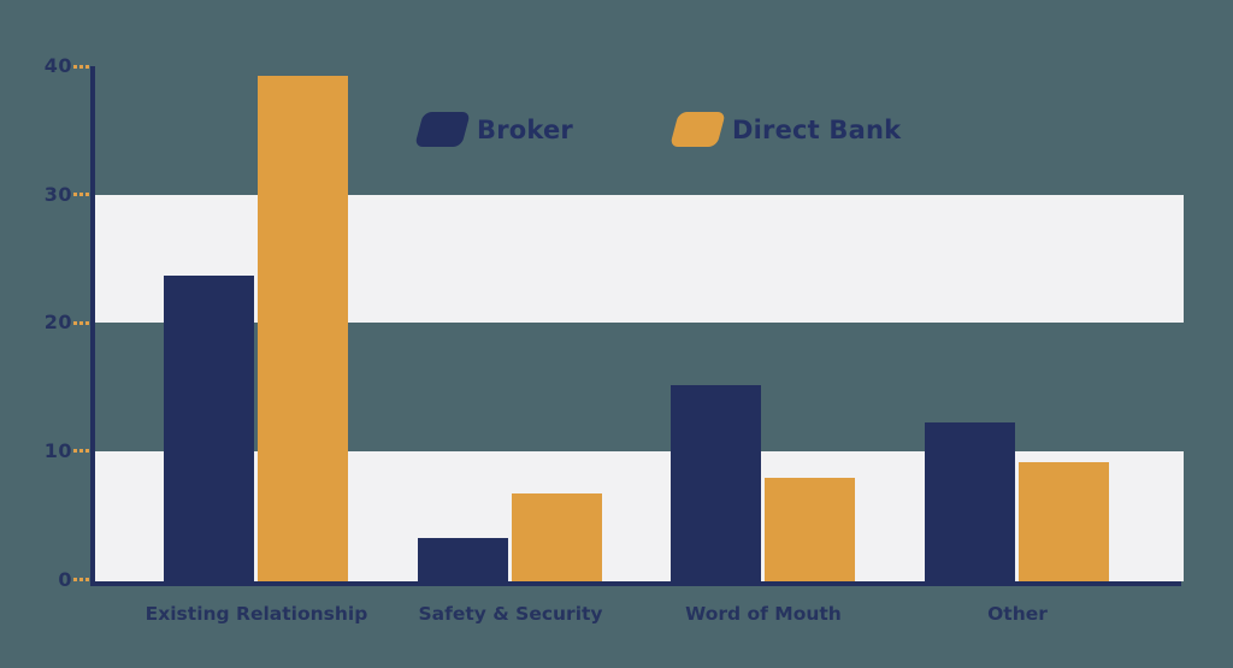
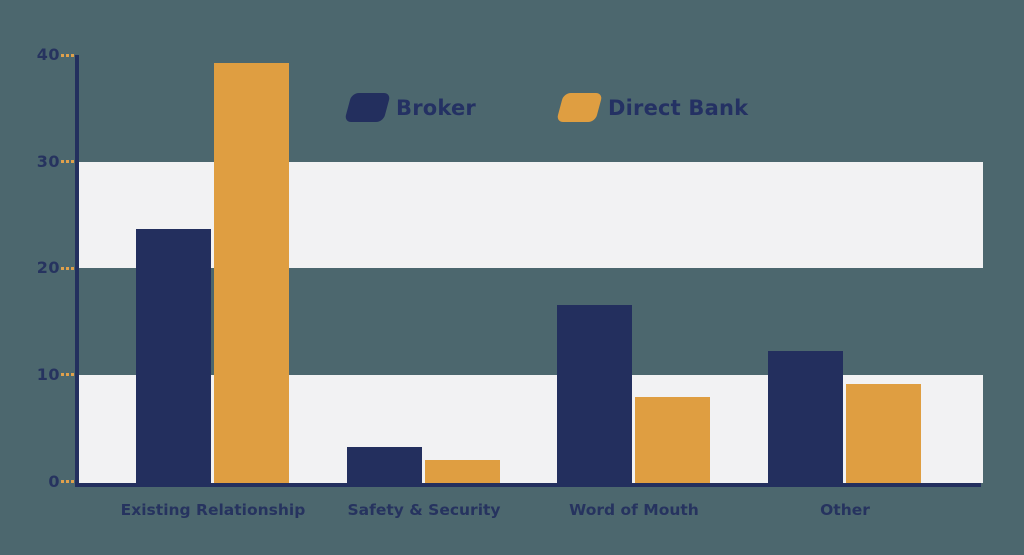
Direct Bank/Safety & Security: 6.8 -> 2.2
Broker/Word of Mouth: 15.3 -> 16.7
